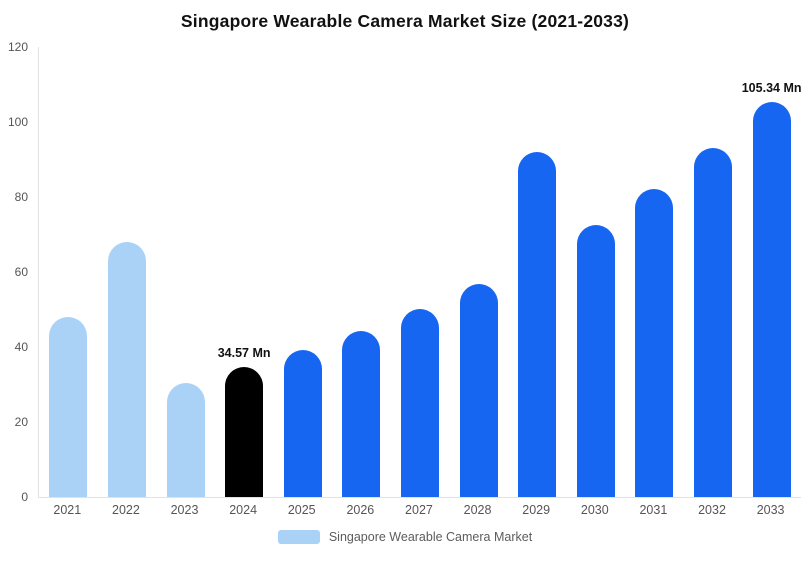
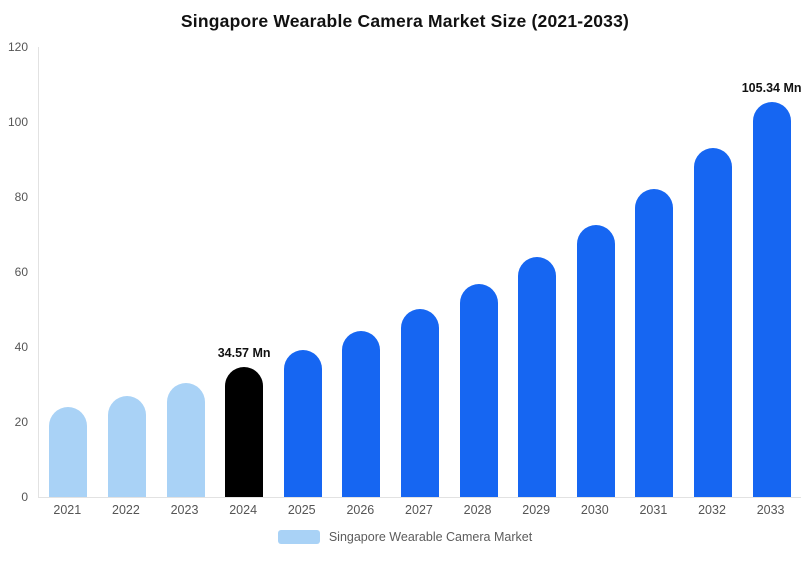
2021: 48 -> 24
2022: 68 -> 27
2029: 92 -> 64
